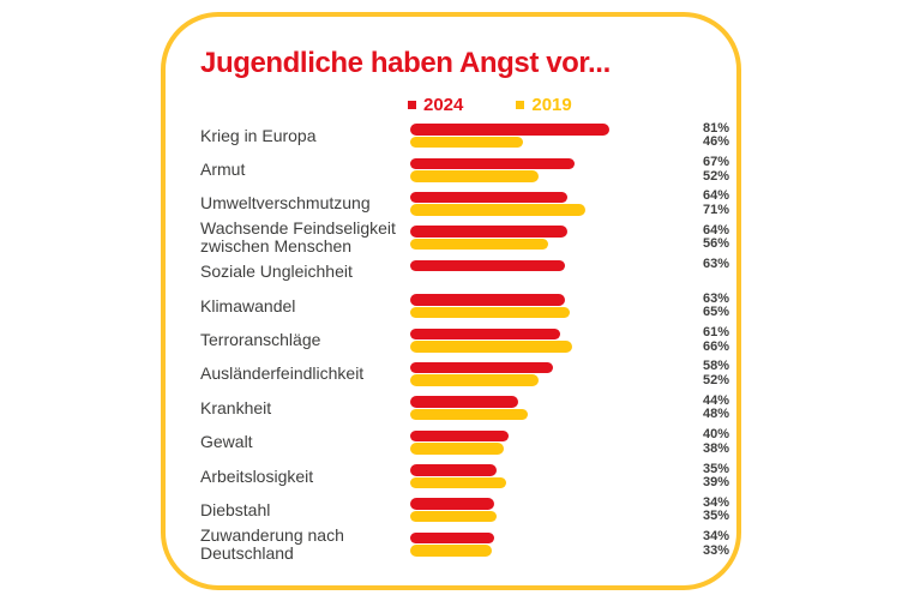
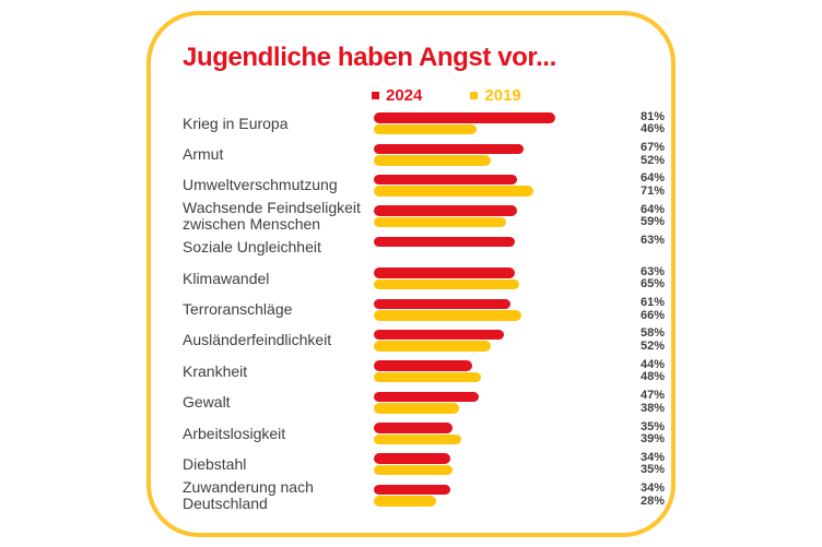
2019/Wachsende Feindseligkeit zwischen Menschen: 56% -> 59%
2024/Gewalt: 40% -> 47%
2019/Zuwanderung nach Deutschland: 33% -> 28%
